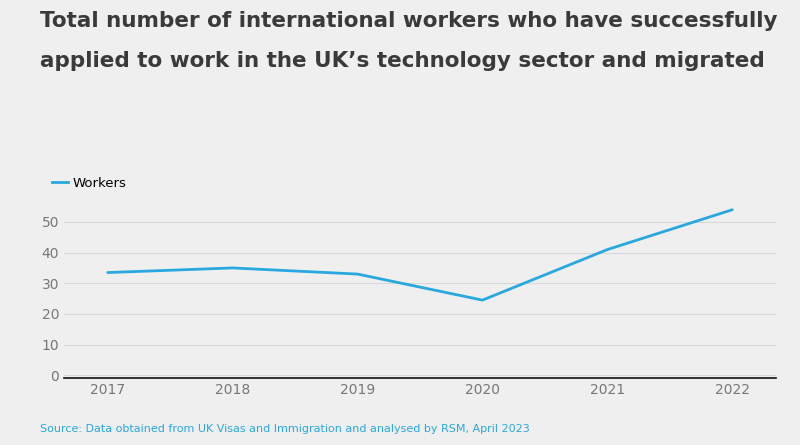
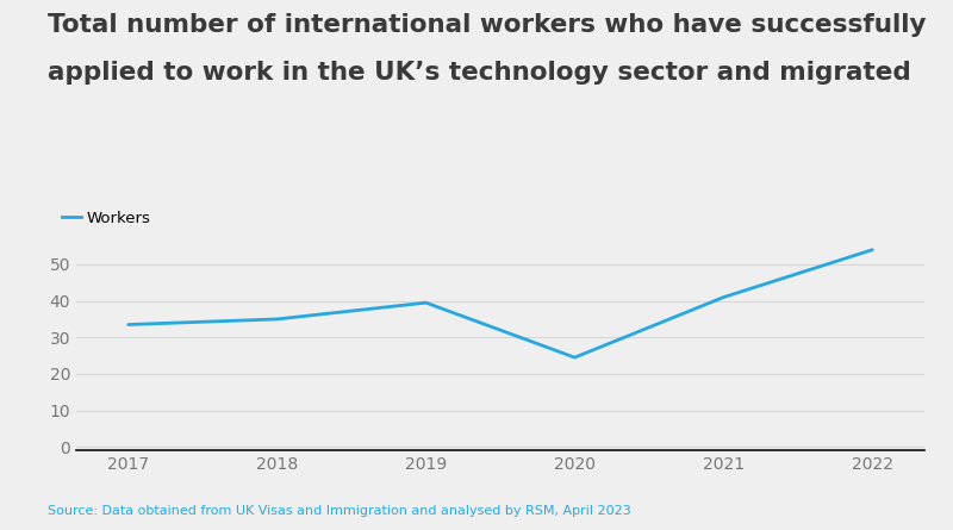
2019: 33.0 -> 39.5
